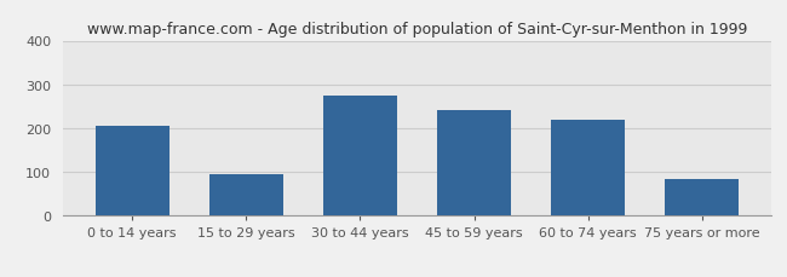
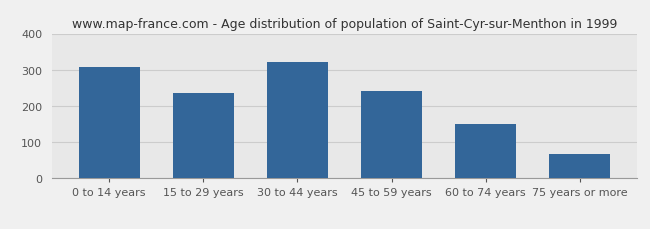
0 to 14 years: 205 -> 307
15 to 29 years: 95 -> 237
30 to 44 years: 275 -> 320
60 to 74 years: 220 -> 150
75 years or more: 85 -> 68
